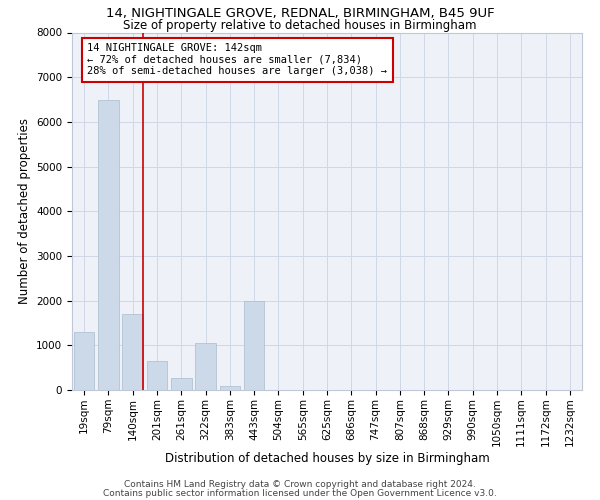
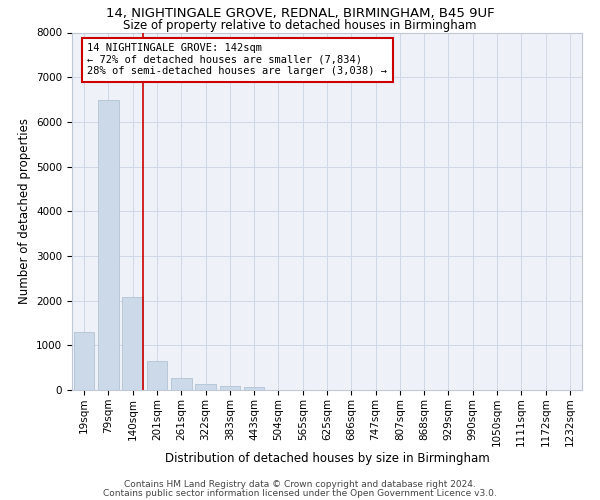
140sqm: 1700 -> 2080
322sqm: 1050 -> 140
443sqm: 2000 -> 60
